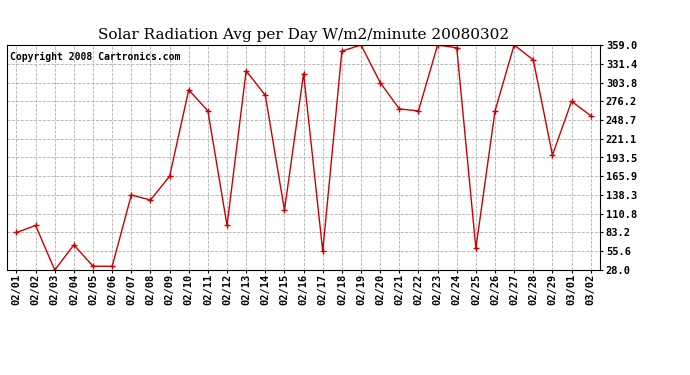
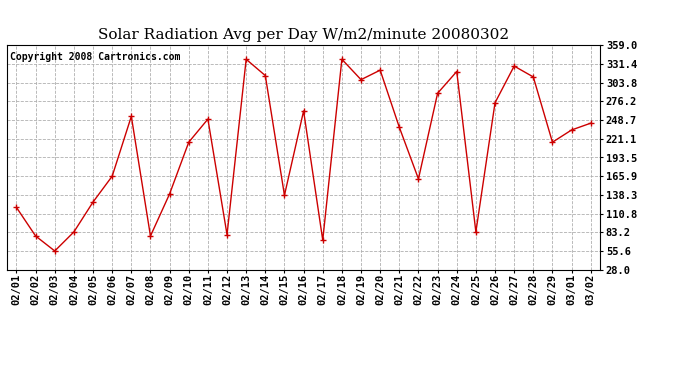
02/01: 83 -> 120
02/02: 94 -> 78
02/03: 28 -> 56
02/04: 65 -> 84
02/05: 34 -> 128
02/06: 34 -> 166
02/07: 138 -> 254
02/08: 131 -> 78
02/09: 166 -> 140
02/10: 293 -> 216
02/11: 262 -> 250
02/12: 94 -> 80
02/13: 321 -> 338
02/14: 285 -> 314
02/15: 116 -> 138
02/16: 317 -> 262
02/17: 56 -> 72
02/18: 350 -> 338
02/19: 359 -> 308
02/20: 304 -> 322
02/21: 265 -> 238
02/22: 262 -> 162
02/23: 359 -> 288
02/24: 355 -> 320
02/25: 60 -> 84
02/26: 262 -> 274
02/27: 359 -> 328
02/28: 337 -> 312
02/29: 197 -> 216
03/01: 276 -> 234
03/02: 255 -> 244
